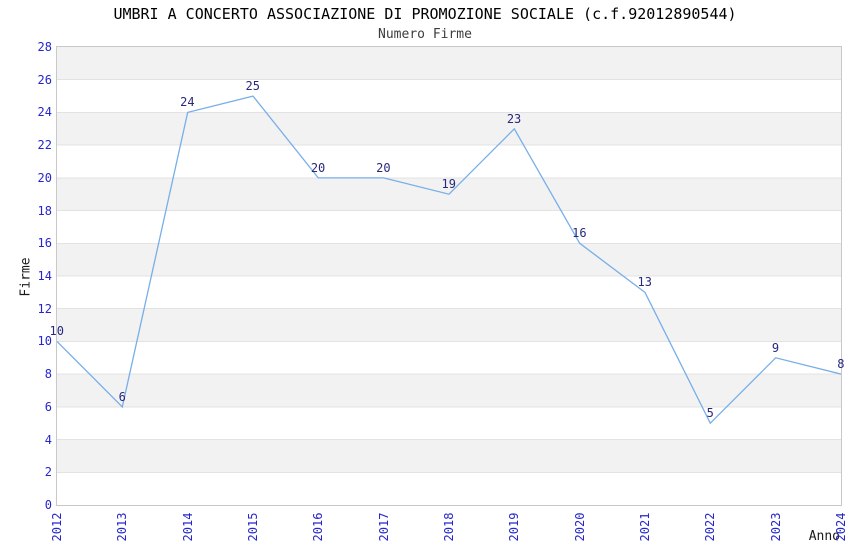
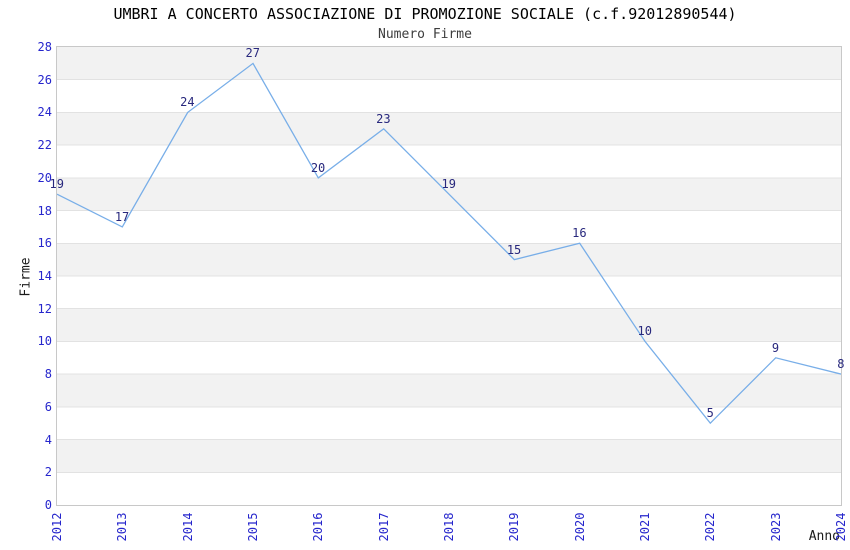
2012: 10 -> 19
2013: 6 -> 17
2015: 25 -> 27
2017: 20 -> 23
2019: 23 -> 15
2021: 13 -> 10
